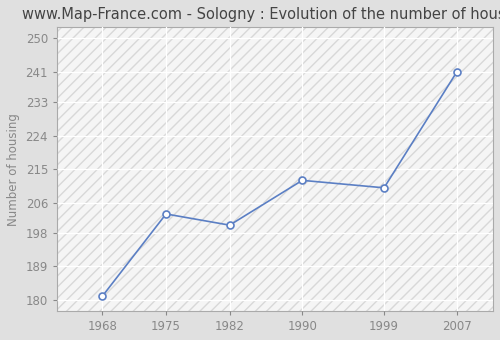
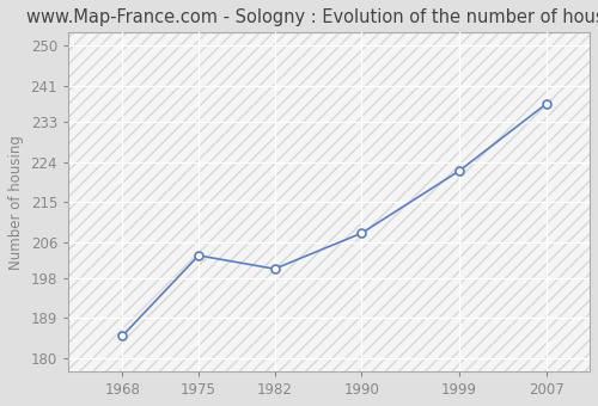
1968: 181 -> 185
1990: 212 -> 208
1999: 210 -> 222
2007: 241 -> 237
